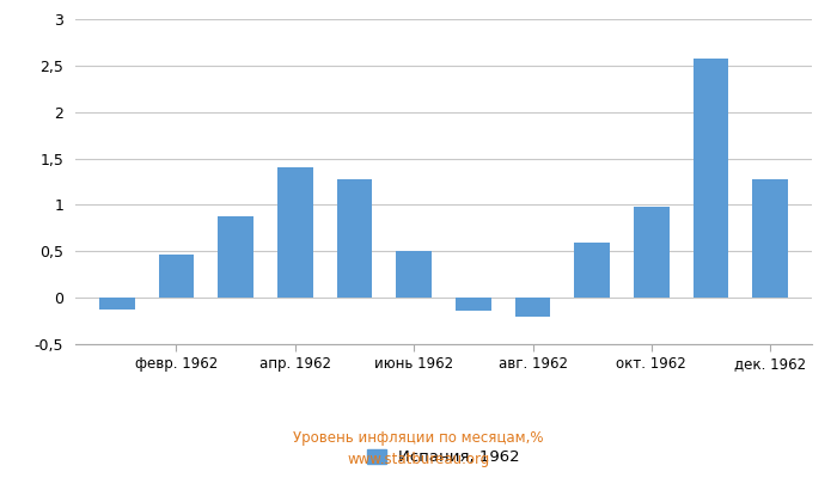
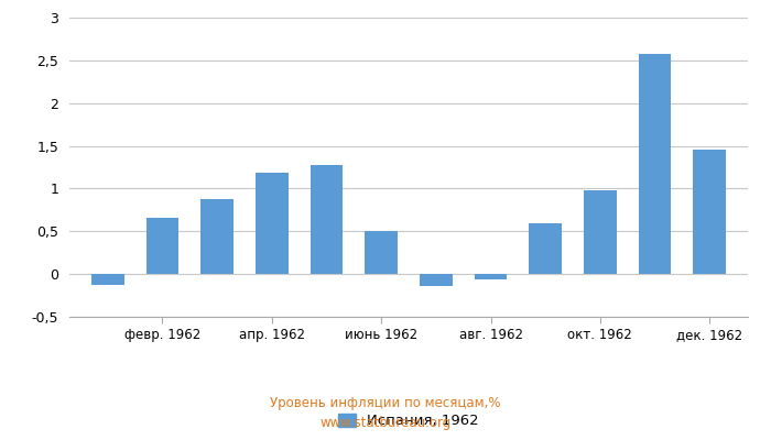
февр. 1962: 0,47 -> 0,66
апр. 1962: 1,40 -> 1,18
авг. 1962: -0,20 -> -0,06
дек. 1962: 1,28 -> 1,46
